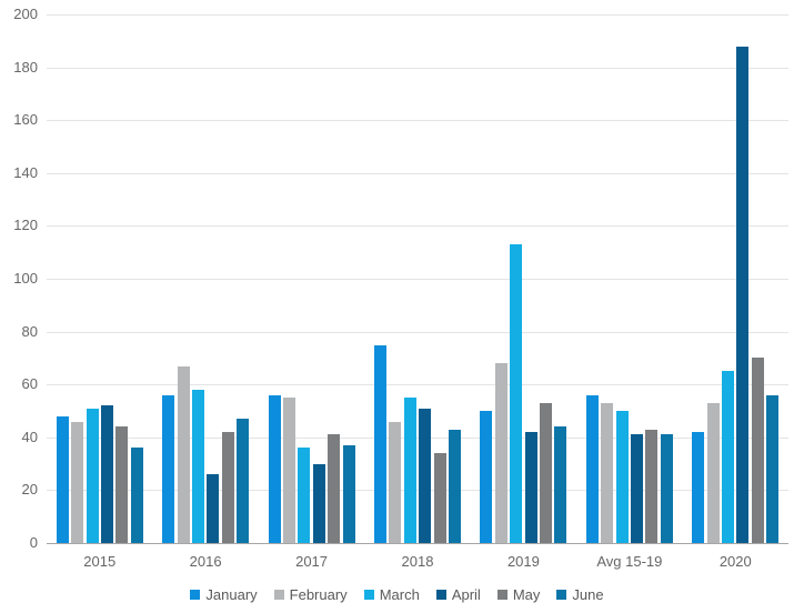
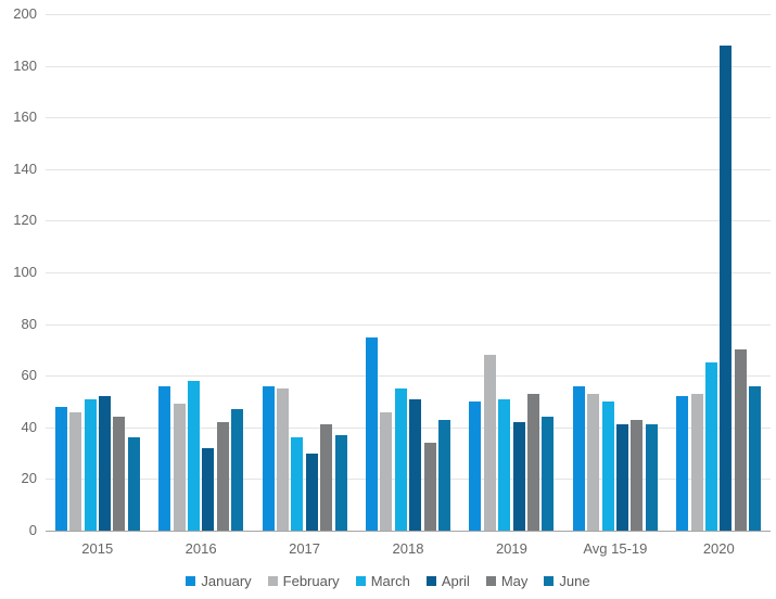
February/2016: 67 -> 49
April/2016: 26 -> 32
March/2019: 113 -> 51
January/2020: 42 -> 52
